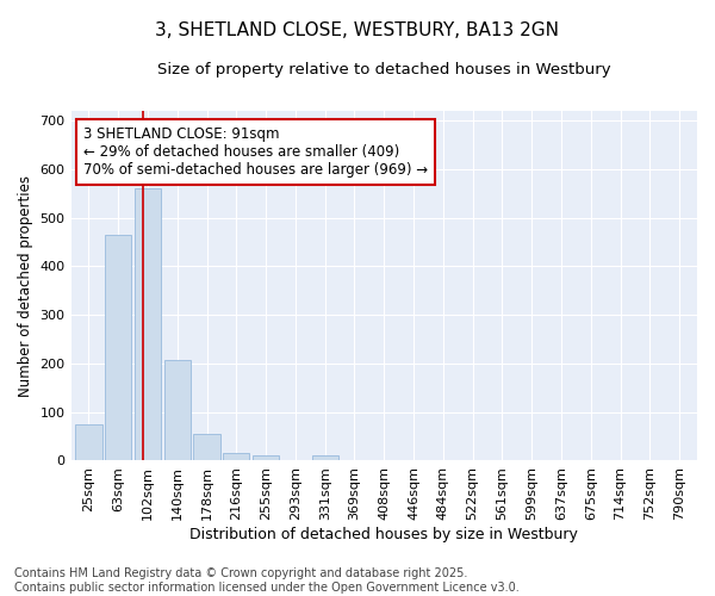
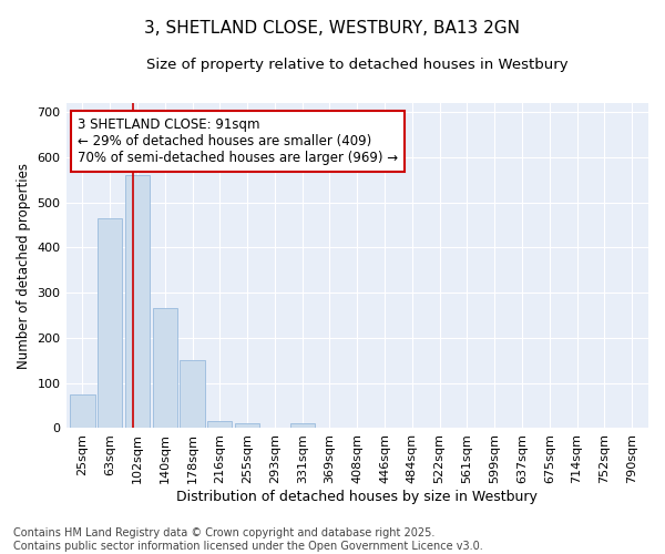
140sqm: 207 -> 265
178sqm: 55 -> 150
